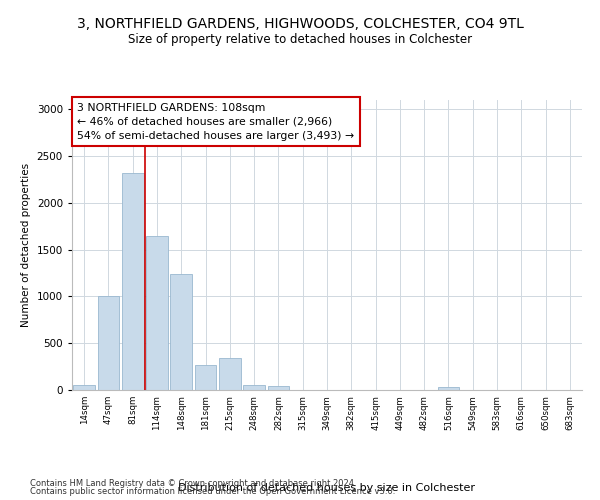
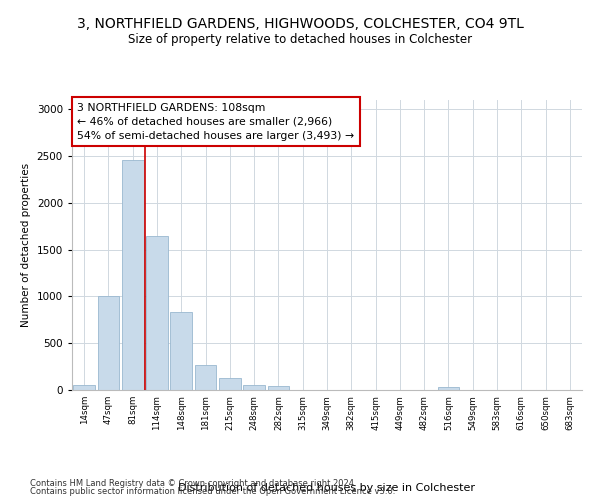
81sqm: 2320 -> 2460
148sqm: 1240 -> 830
215sqm: 340 -> 130
